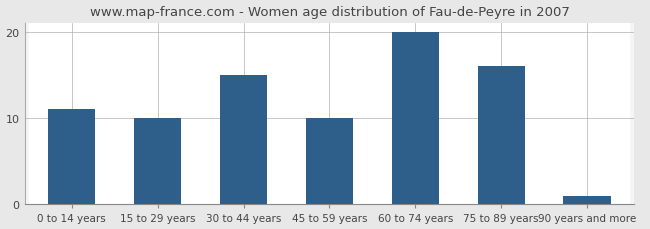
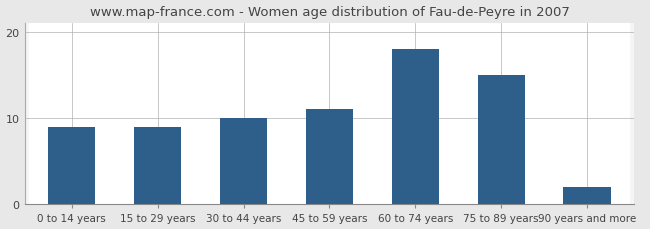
0 to 14 years: 11 -> 9
15 to 29 years: 10 -> 9
30 to 44 years: 15 -> 10
45 to 59 years: 10 -> 11
60 to 74 years: 20 -> 18
75 to 89 years: 16 -> 15
90 years and more: 1 -> 2
